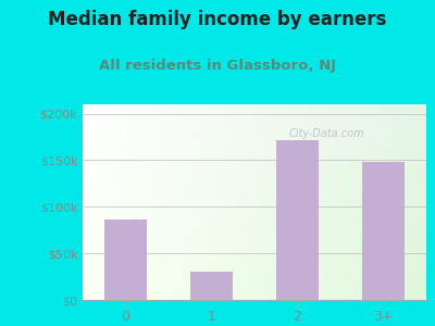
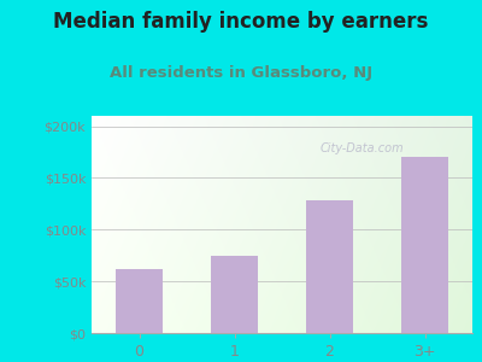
0: $86k -> $62k
1: $30k -> $75k
2: $172k -> $128k
3+: $148k -> $170k
